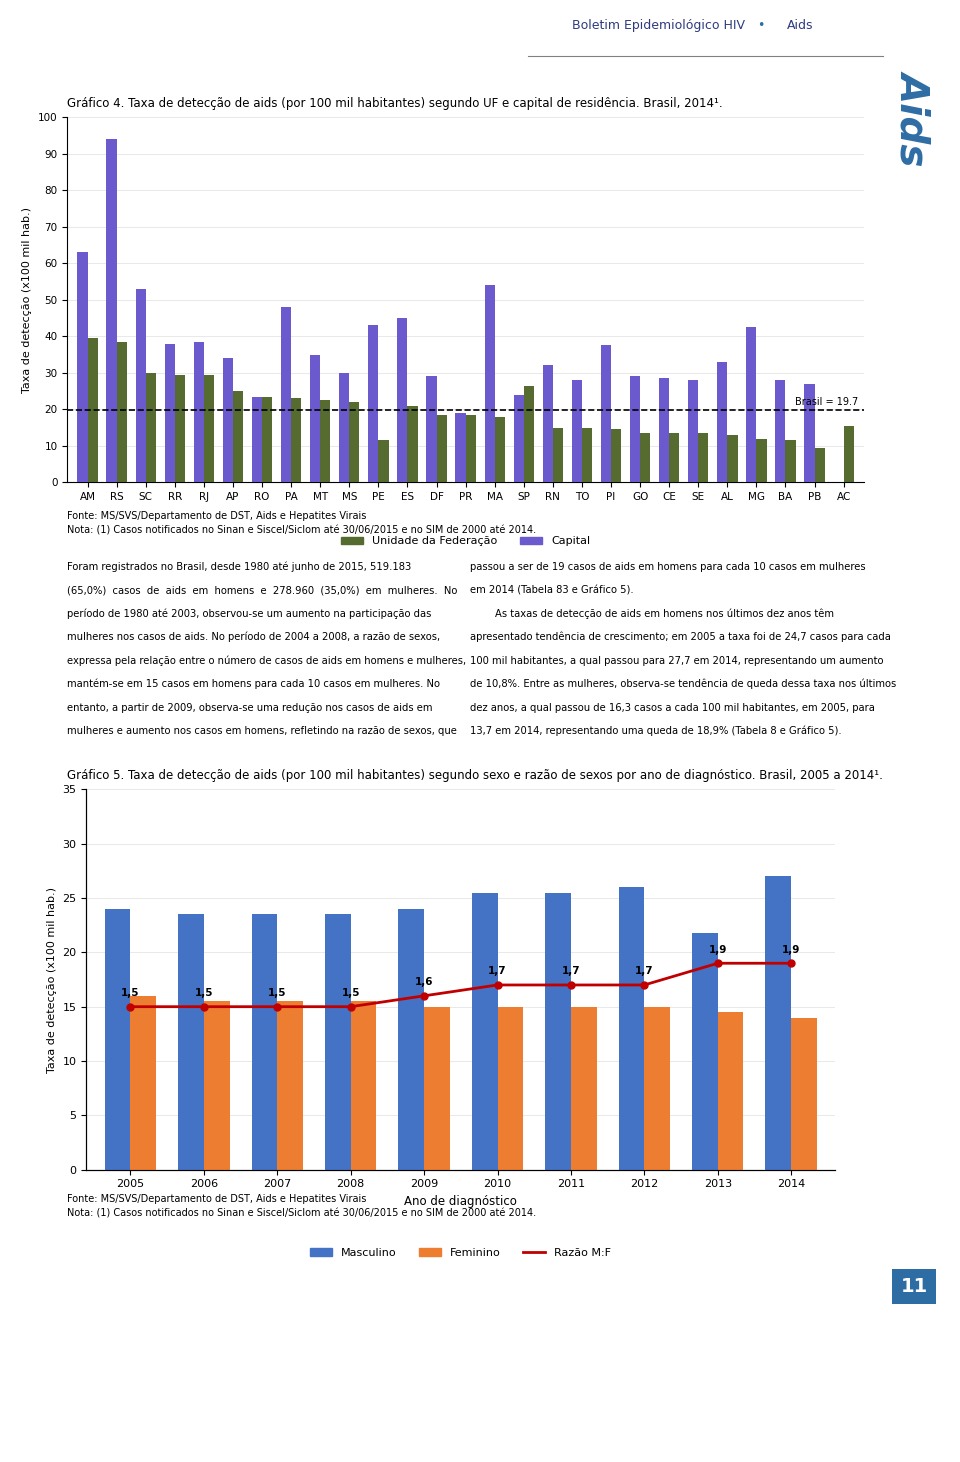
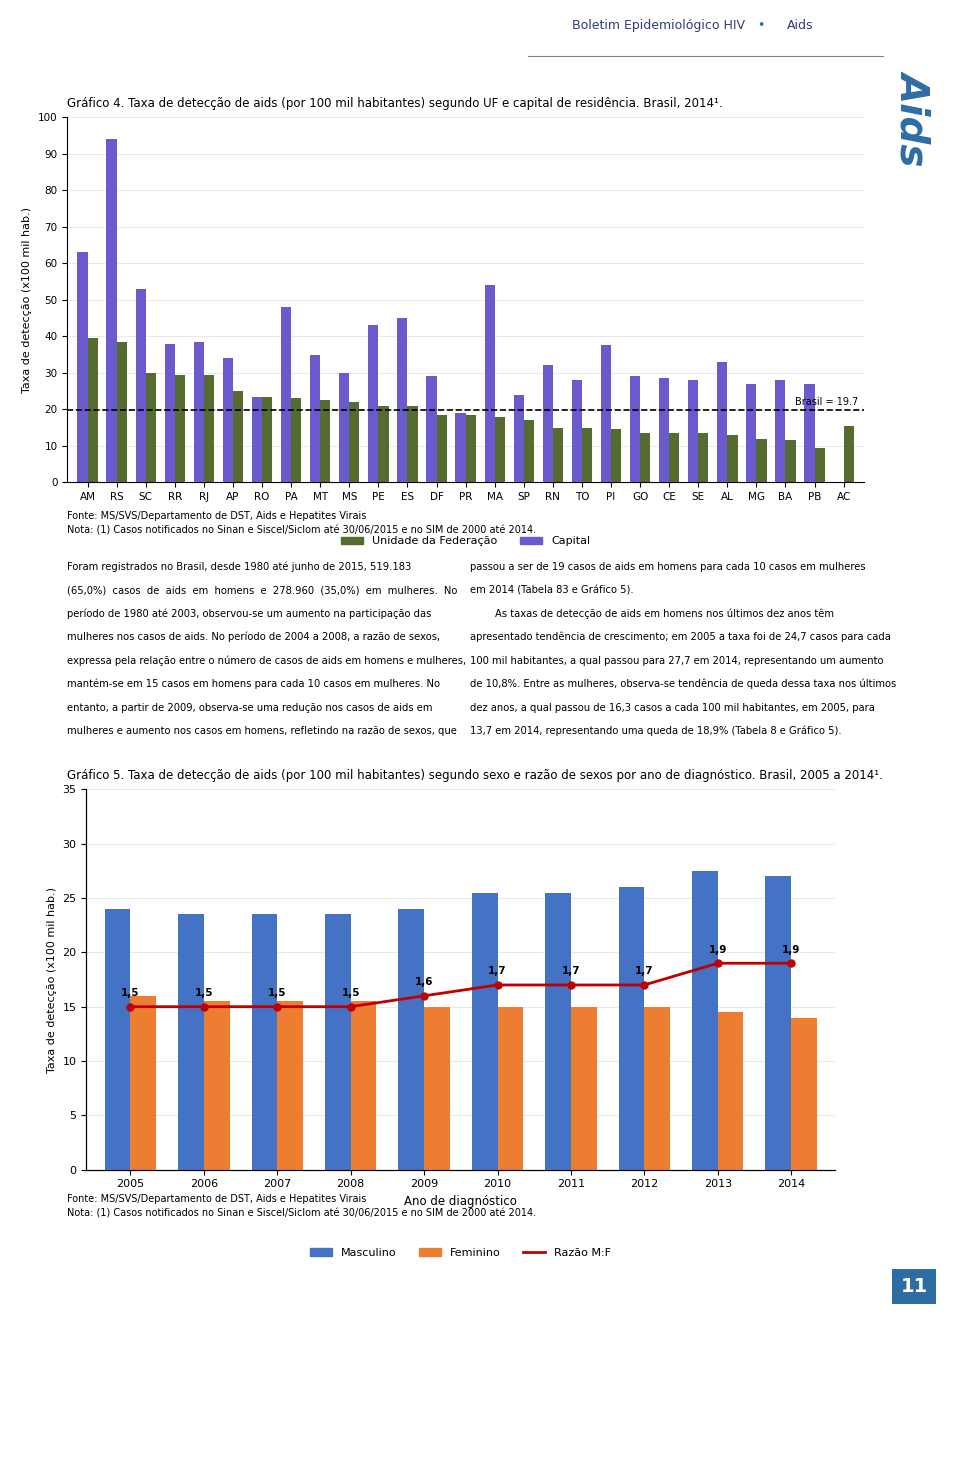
Unidade da Federação/PE: 11.5 -> 21.0
Unidade da Federação/SP: 26.5 -> 17.0
Capital/MG: 42.5 -> 27.0
Masculino/2013: 21.8 -> 27.5
